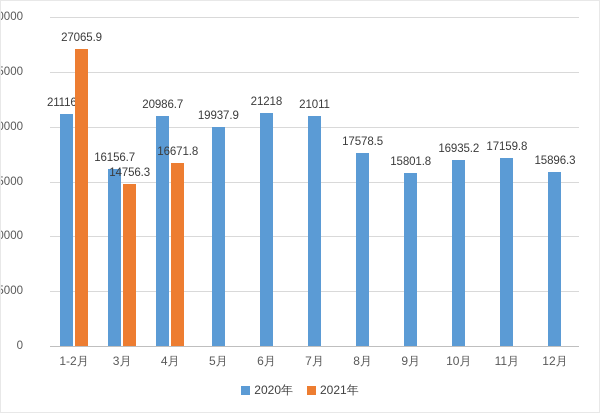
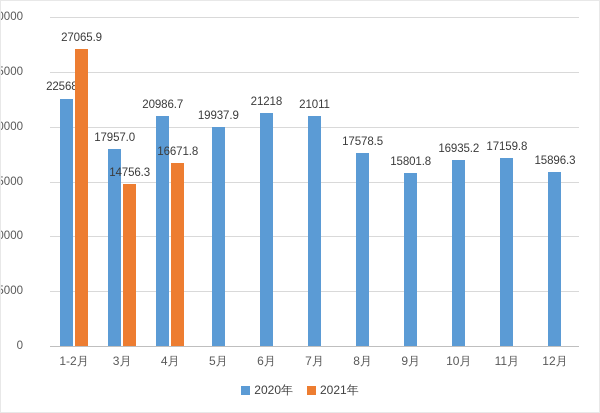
2020年/1-2月: 21116.6 -> 22568.8
2020年/3月: 16156.7 -> 17957.0
